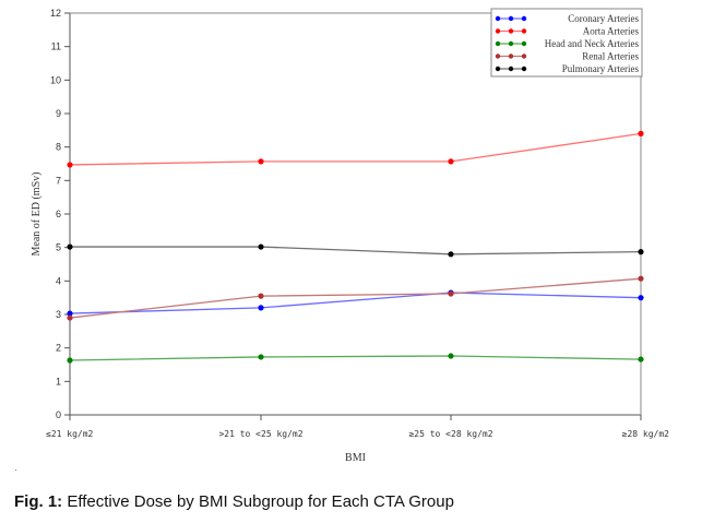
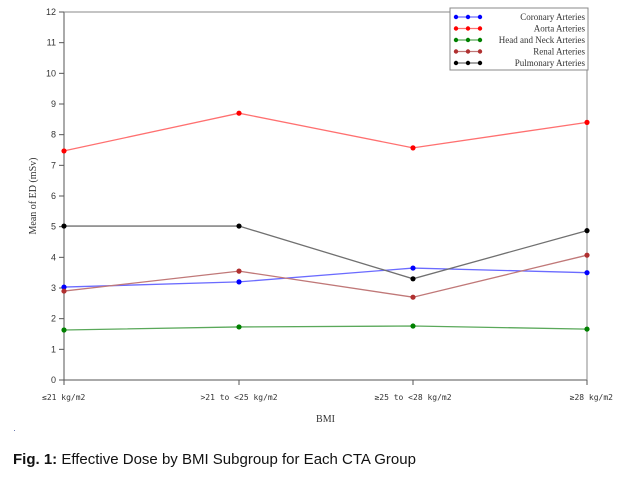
Aorta Arteries/>21 to <25 kg/m2: 7.6 -> 8.7
Renal Arteries/≥25 to <28 kg/m2: 3.6 -> 2.7
Pulmonary Arteries/≥25 to <28 kg/m2: 4.8 -> 3.3
